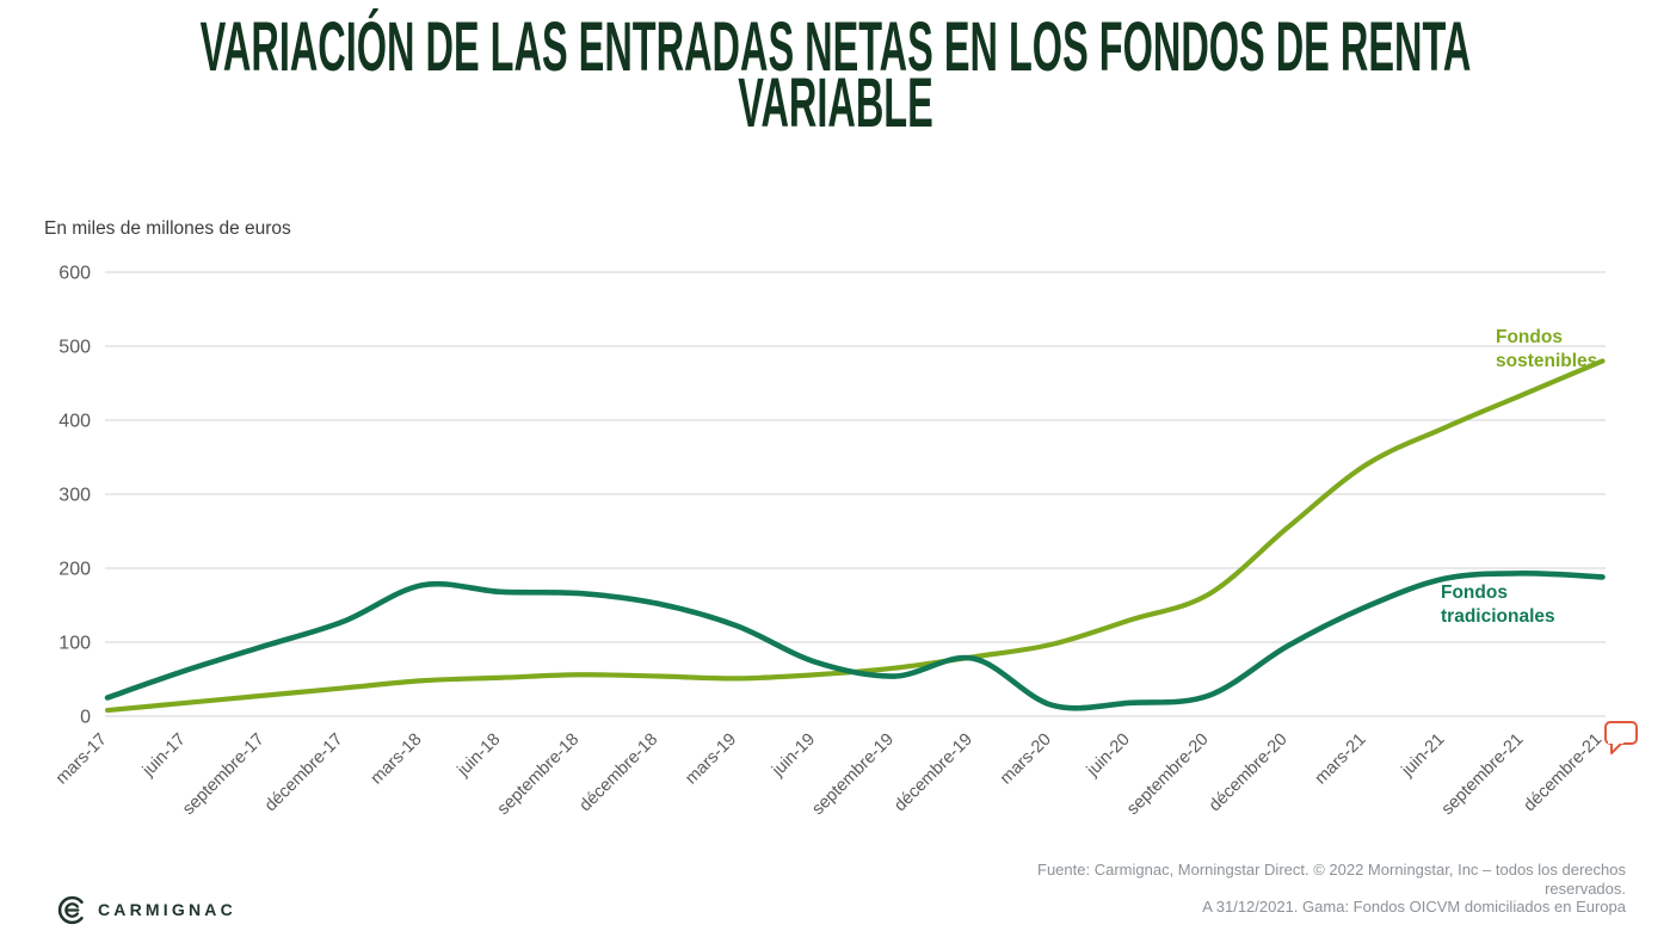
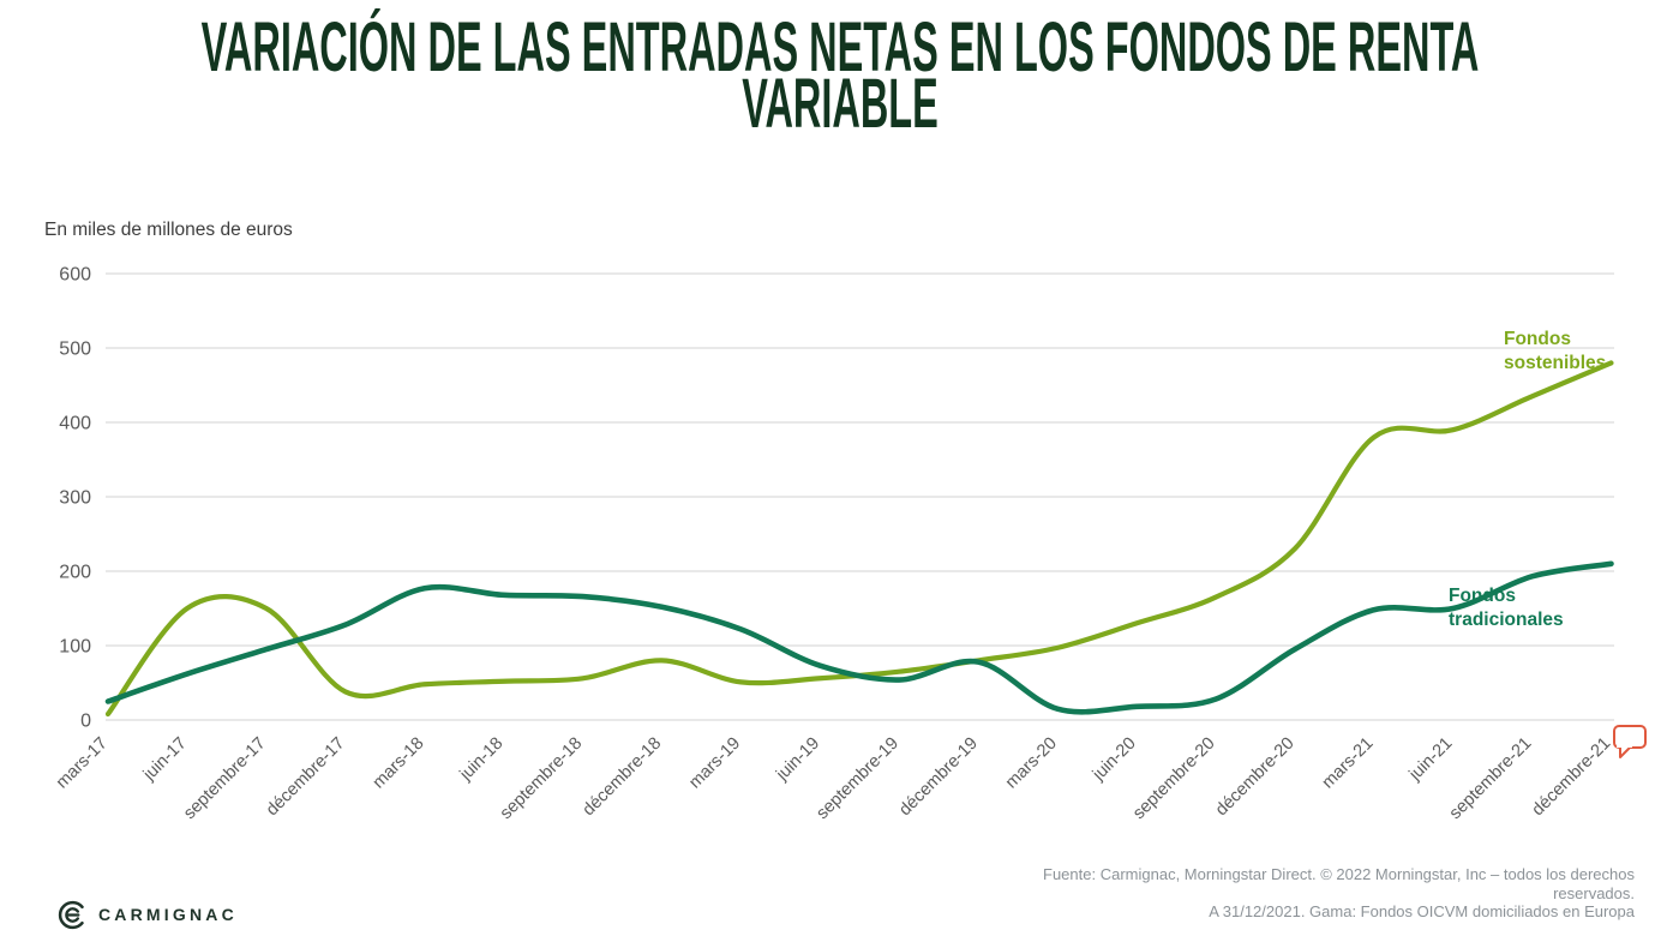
Fondos sostenibles/juin-17: 20 -> 150
Fondos sostenibles/septembre-17: 30 -> 150
Fondos sostenibles/décembre-18: 50 -> 80
Fondos sostenibles/décembre-20: 260 -> 230
Fondos sostenibles/mars-21: 340 -> 380
Fondos tradicionales/juin-21: 190 -> 150
Fondos tradicionales/décembre-21: 190 -> 210
